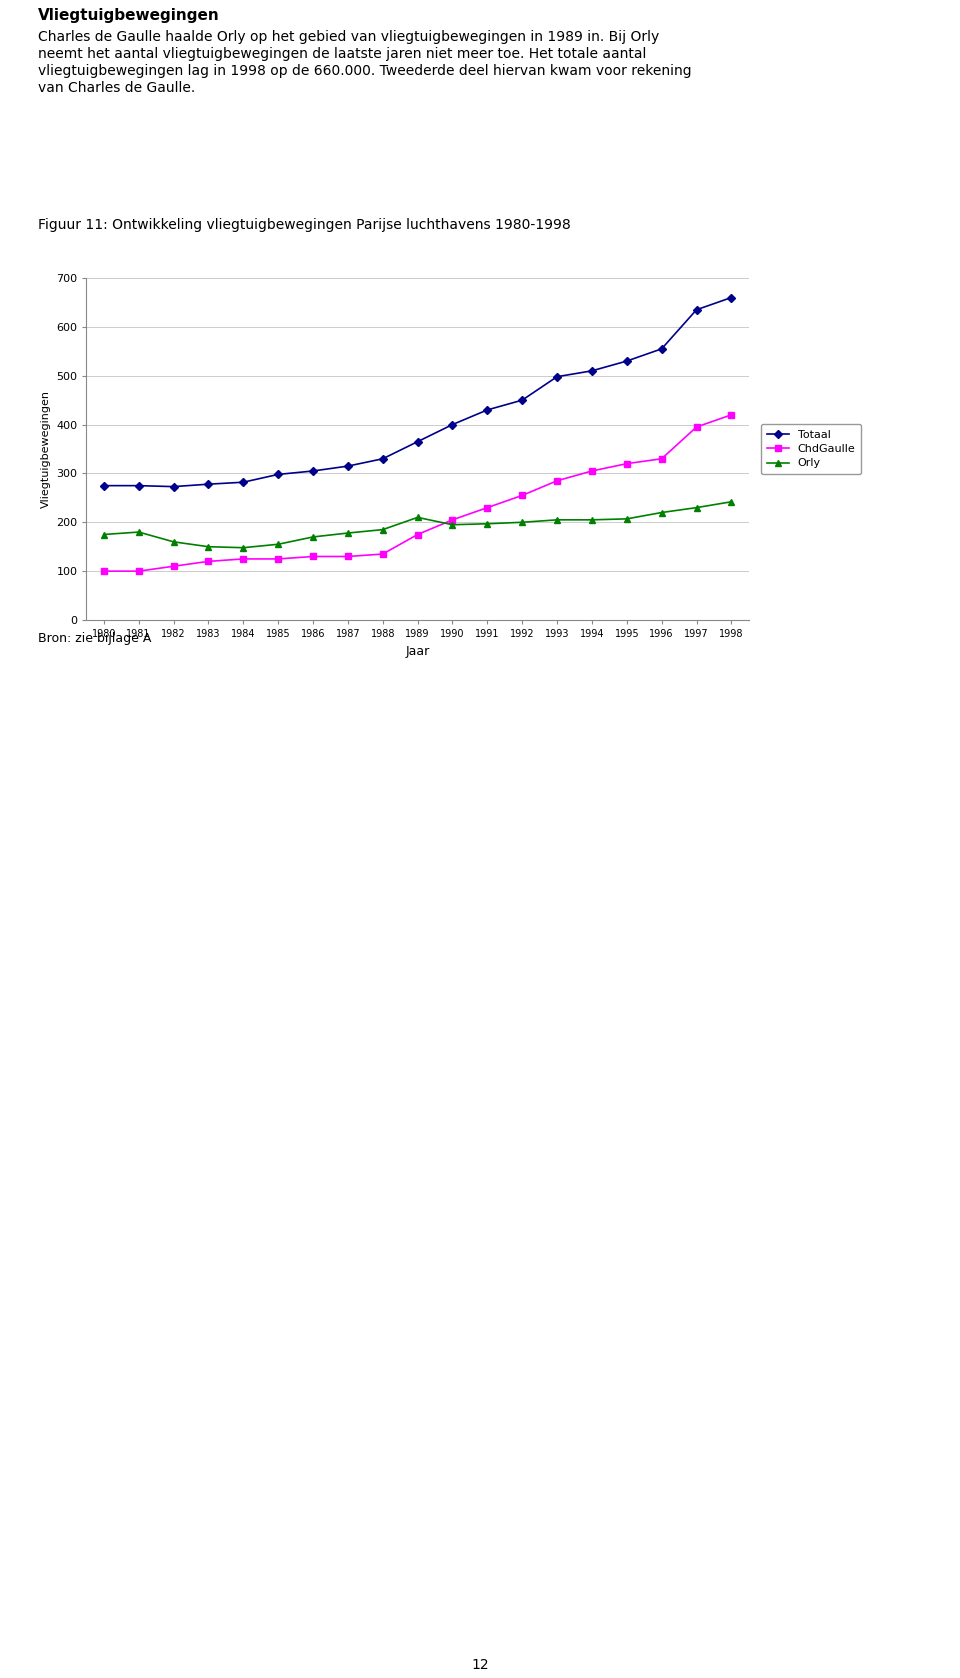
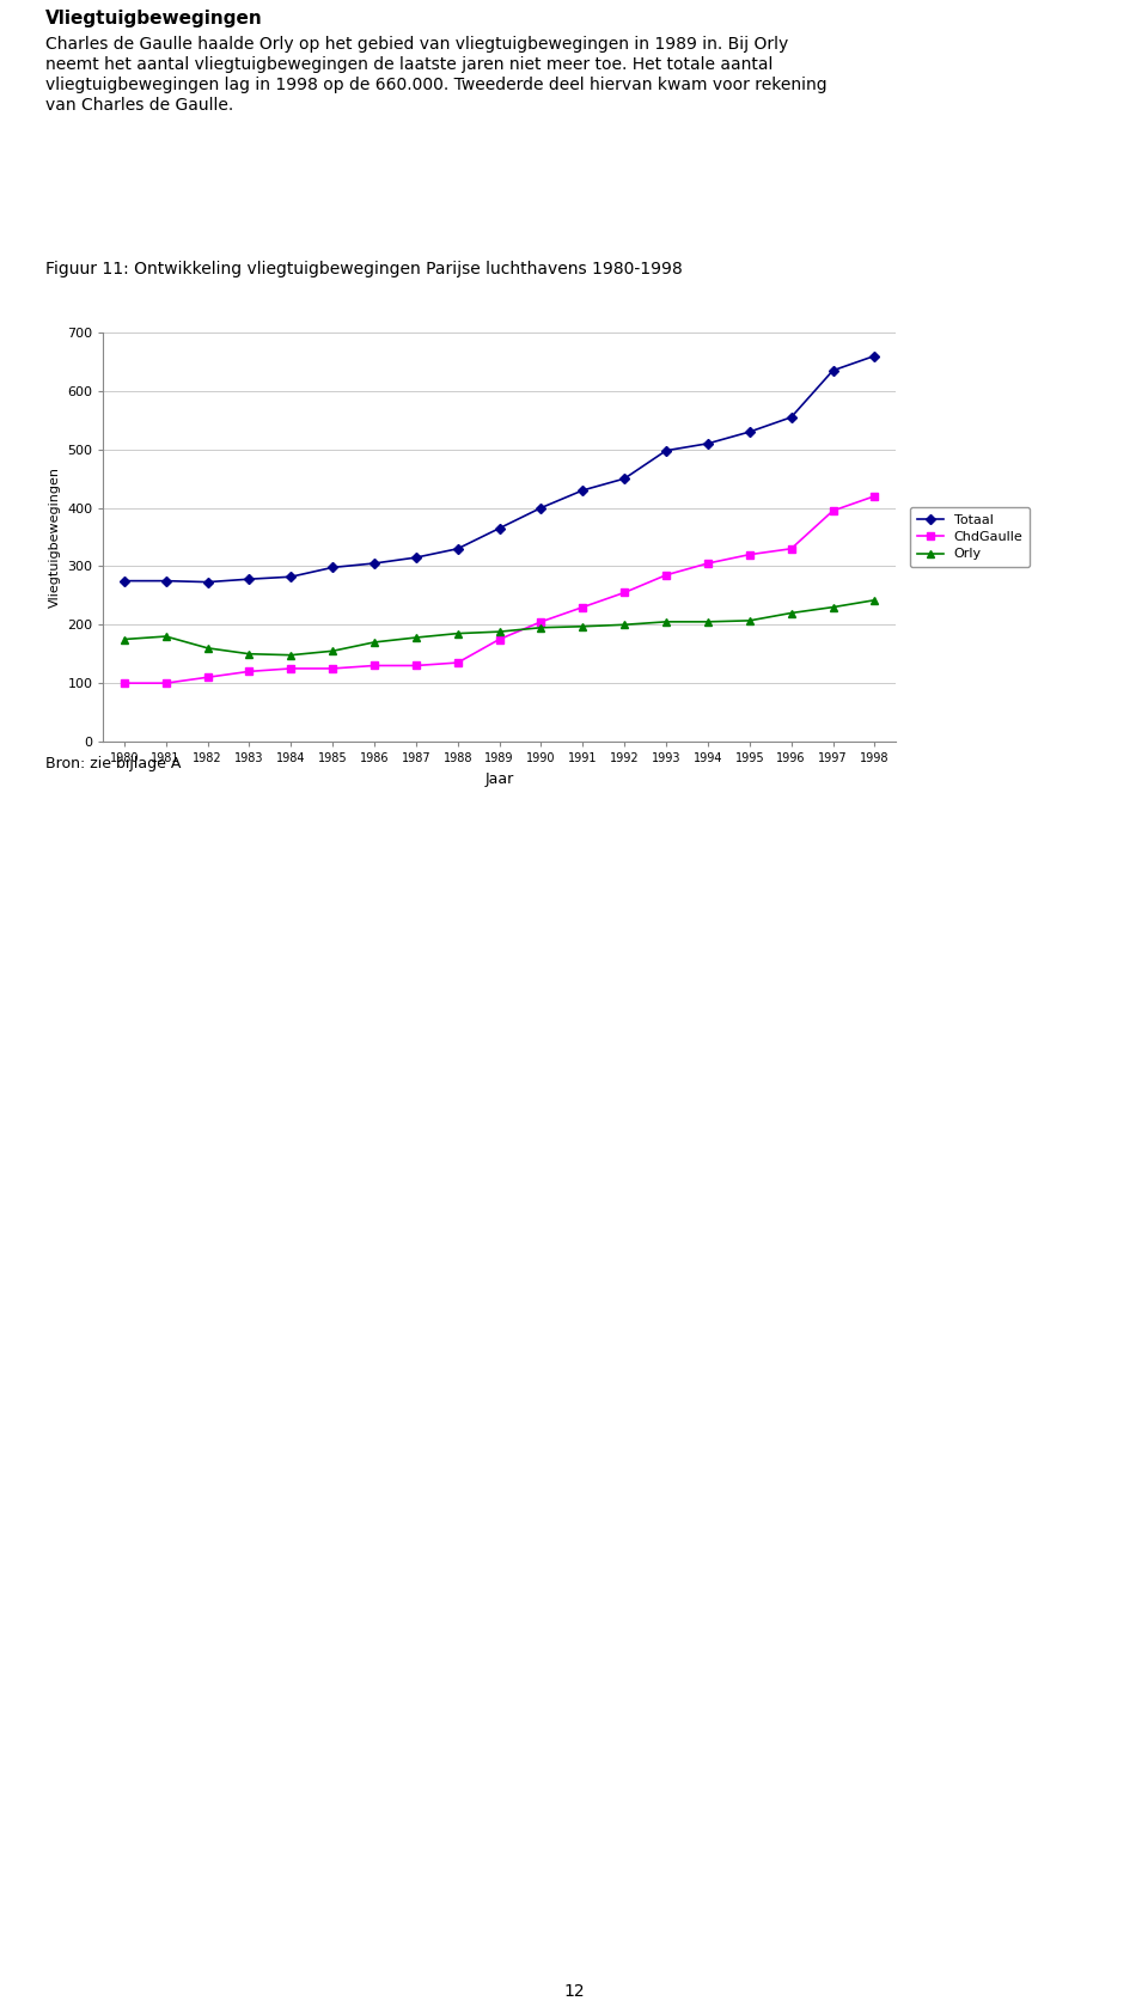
Orly/1989: 210 -> 188
